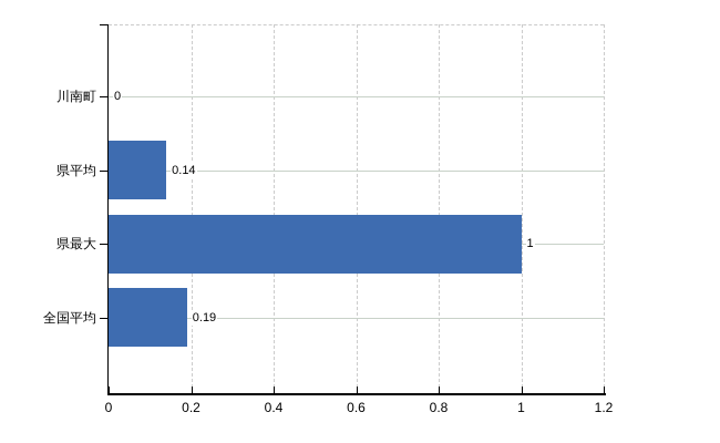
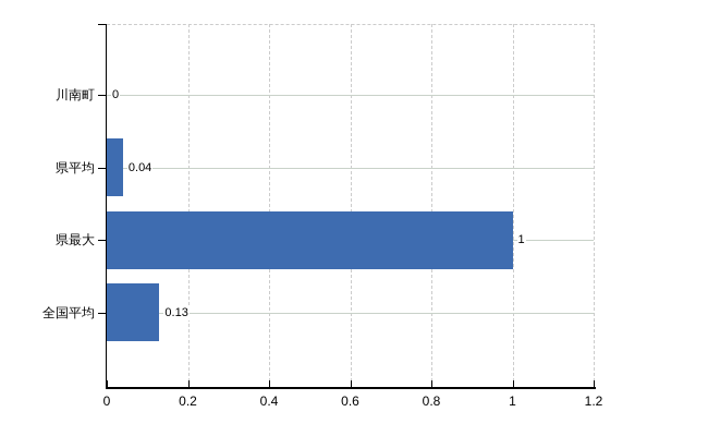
県平均: 0.14 -> 0.04
全国平均: 0.19 -> 0.13
